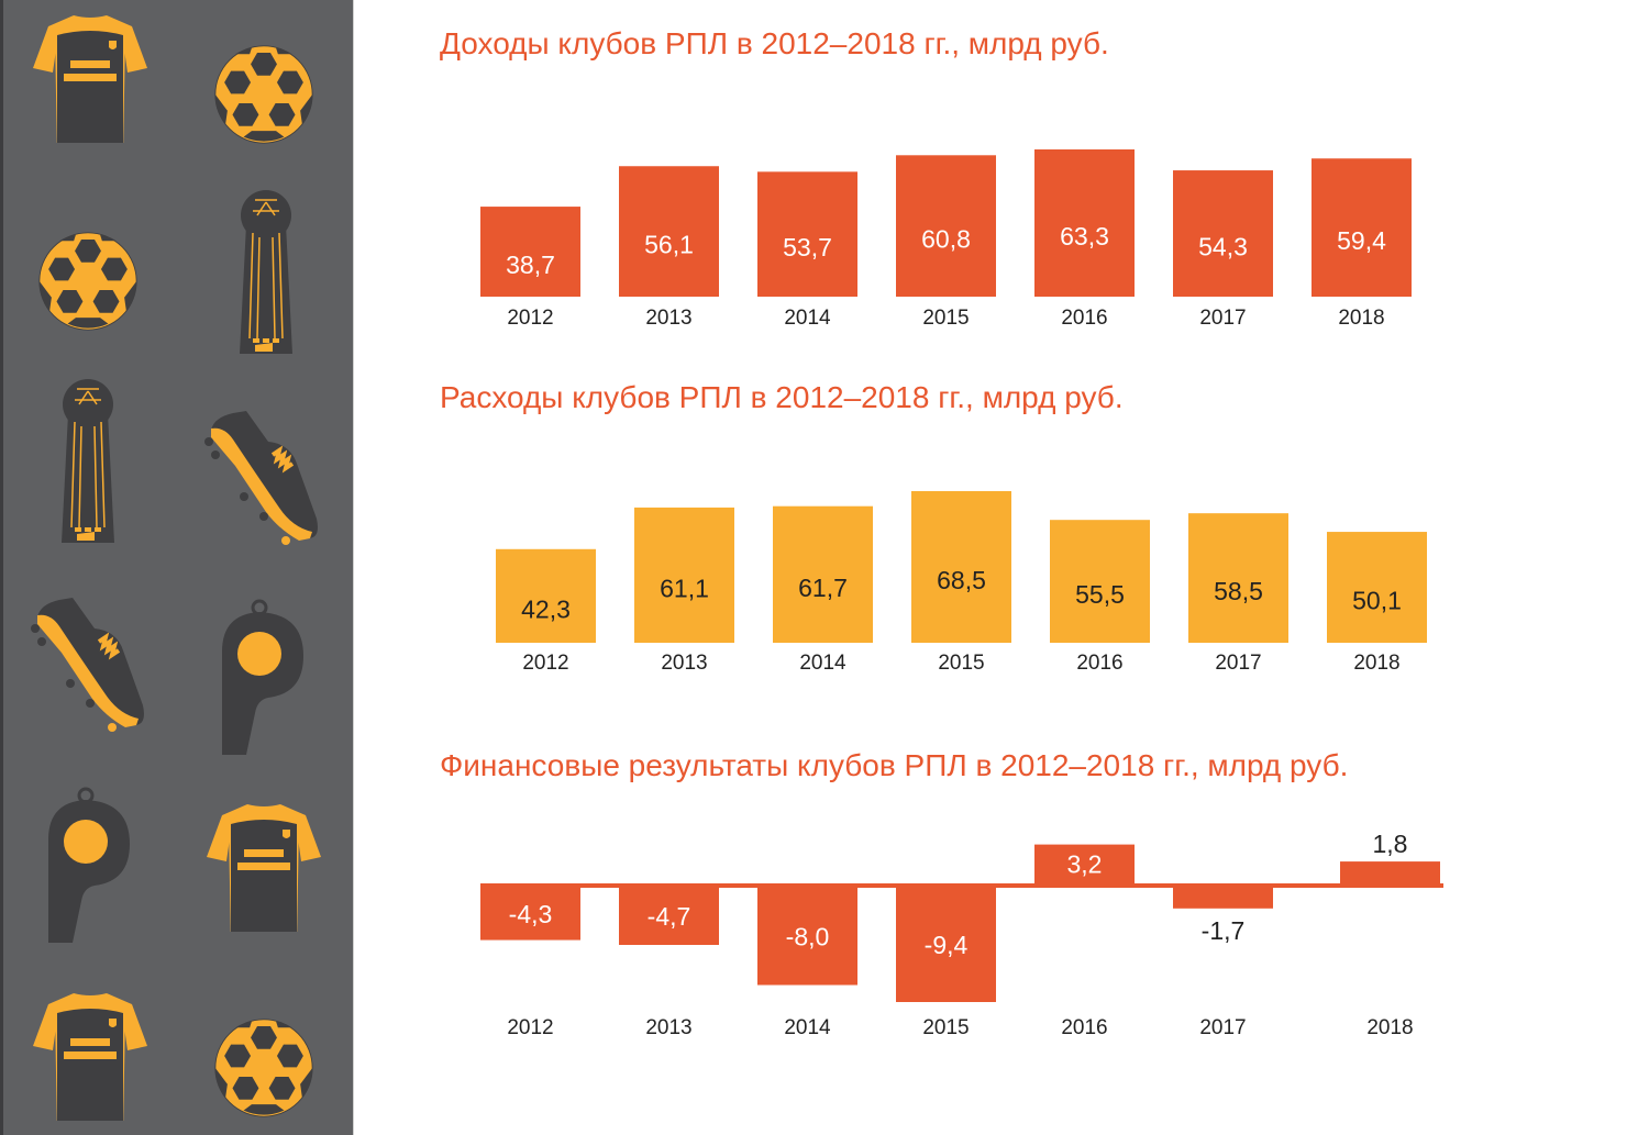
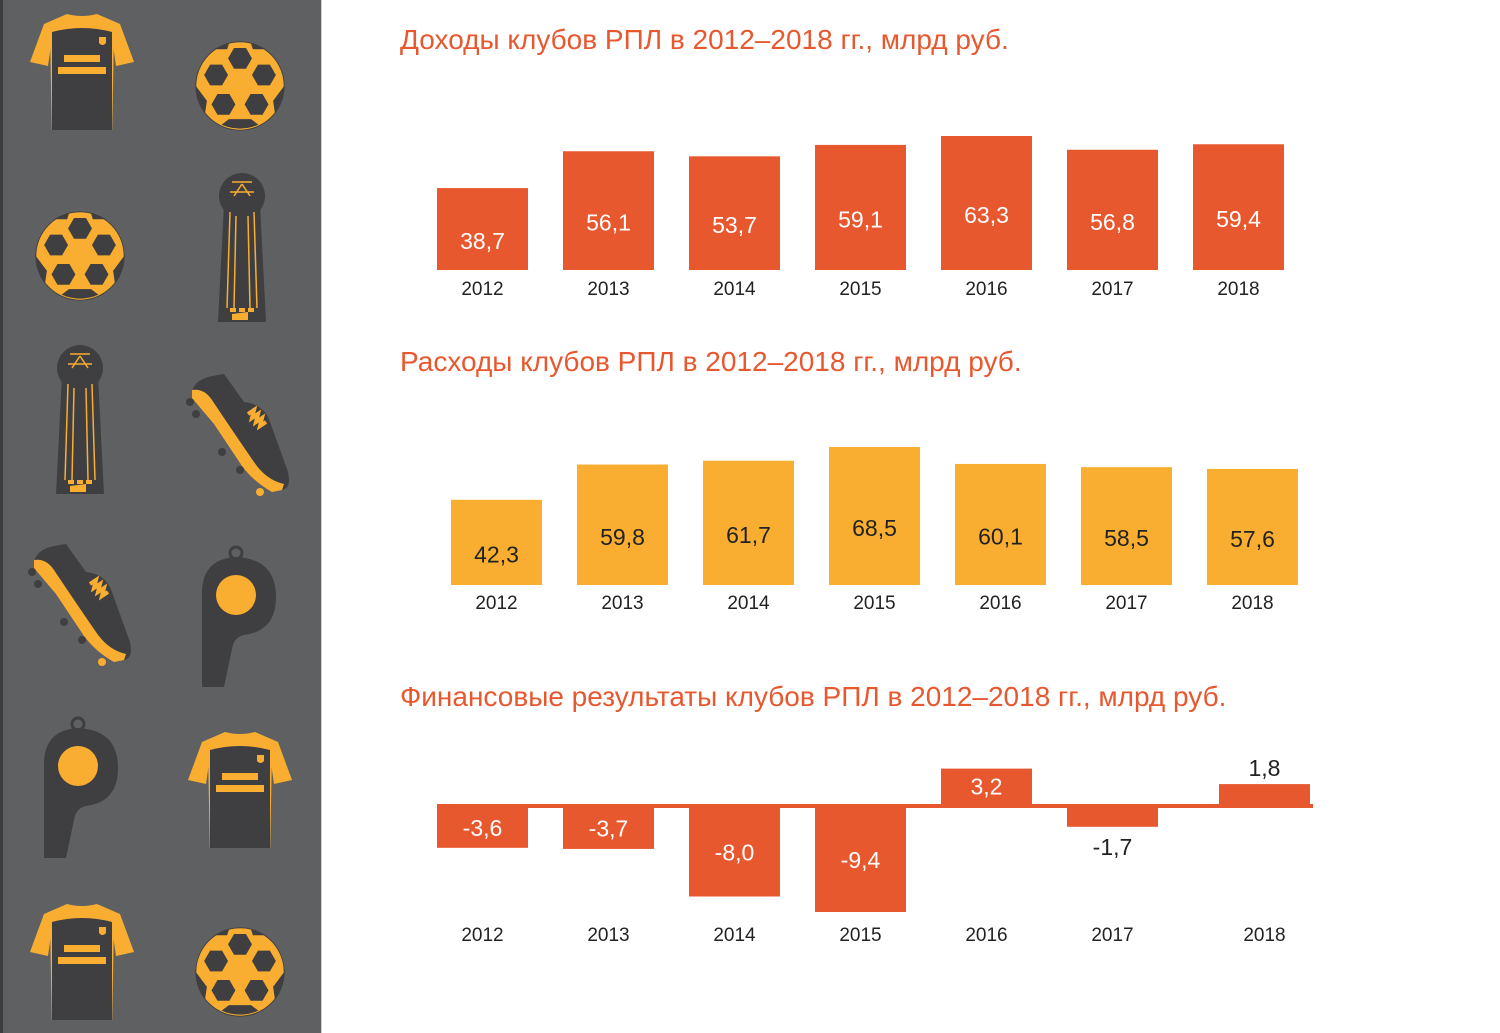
Доходы клубов РПЛ в 2012–2018 гг., млрд руб./2015: 60,8 -> 59,1
Доходы клубов РПЛ в 2012–2018 гг., млрд руб./2017: 54,3 -> 56,8
Расходы клубов РПЛ в 2012–2018 гг., млрд руб./2013: 61,1 -> 59,8
Расходы клубов РПЛ в 2012–2018 гг., млрд руб./2016: 55,5 -> 60,1
Расходы клубов РПЛ в 2012–2018 гг., млрд руб./2018: 50,1 -> 57,6
Финансовые результаты клубов РПЛ в 2012–2018 гг., млрд руб./2012: -4,3 -> -3,6
Финансовые результаты клубов РПЛ в 2012–2018 гг., млрд руб./2013: -4,7 -> -3,7
